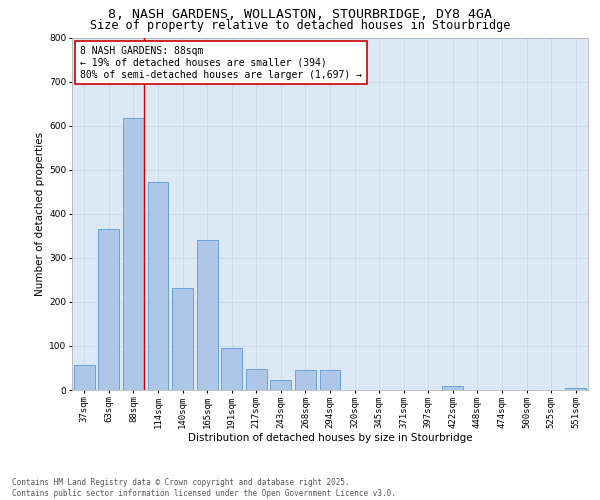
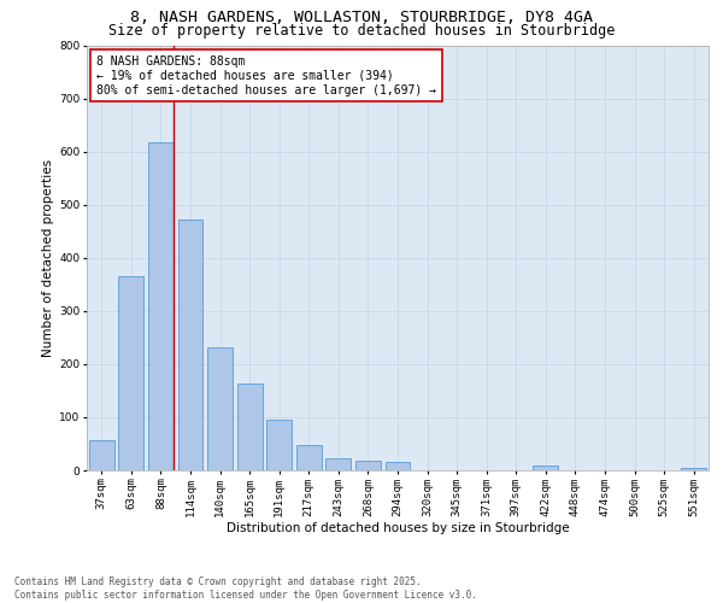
165sqm: 340 -> 163
268sqm: 45 -> 18
294sqm: 45 -> 15
